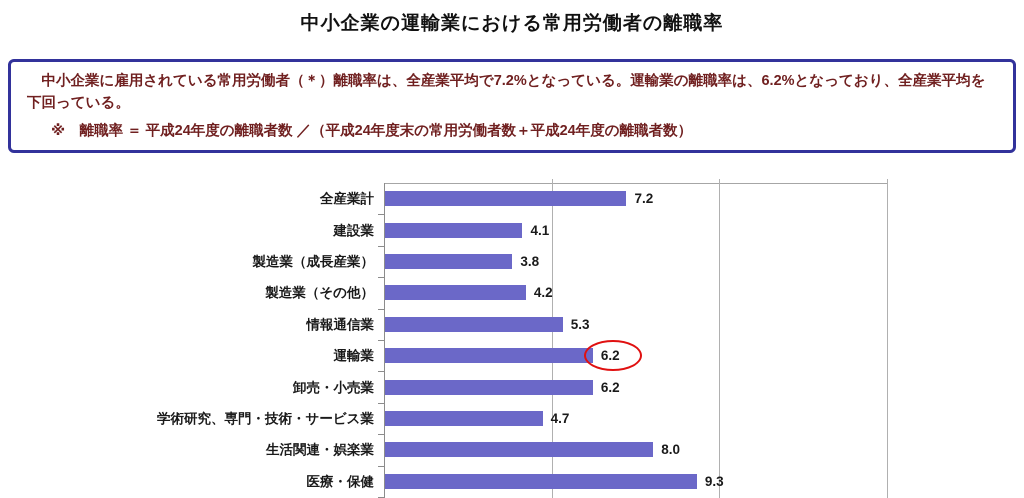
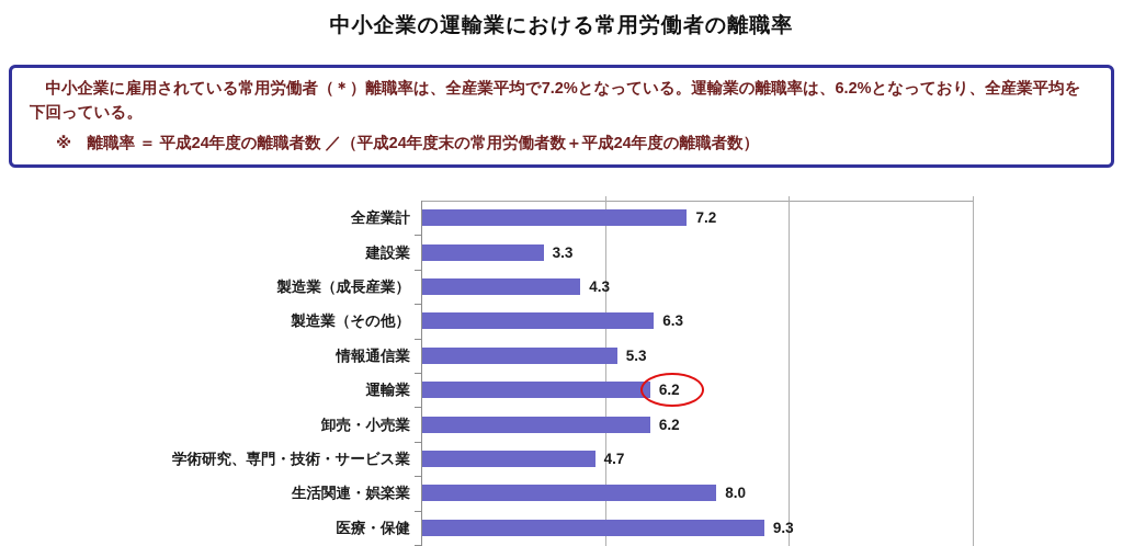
建設業: 4.1 -> 3.3
製造業（成長産業）: 3.8 -> 4.3
製造業（その他）: 4.2 -> 6.3
